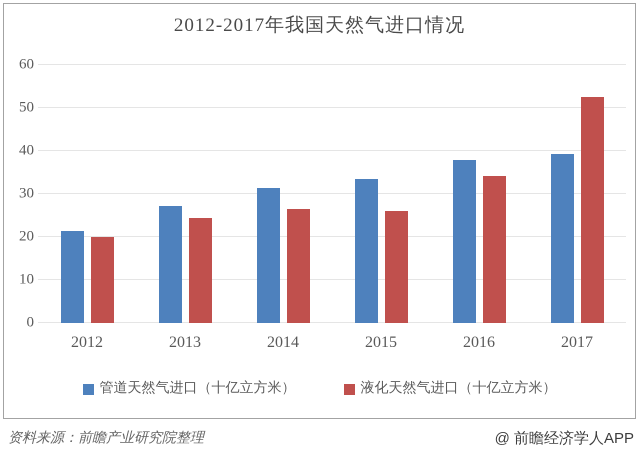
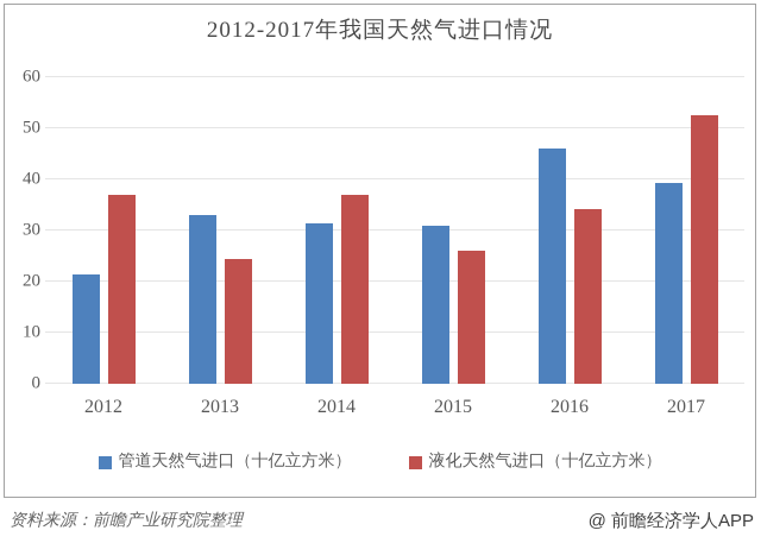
液化天然气进口（十亿立方米）/2012: 20 -> 37
管道天然气进口（十亿立方米）/2013: 27 -> 33
液化天然气进口（十亿立方米）/2014: 26 -> 37
管道天然气进口（十亿立方米）/2015: 34 -> 31
管道天然气进口（十亿立方米）/2016: 38 -> 46
